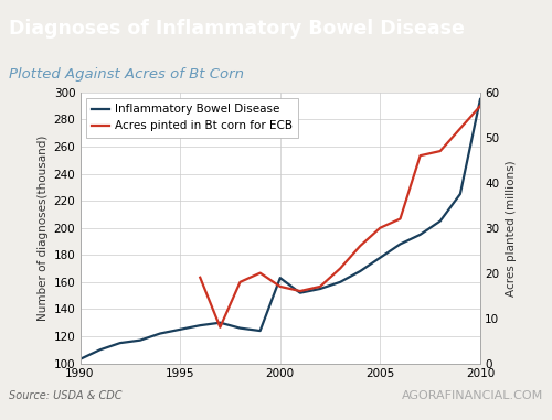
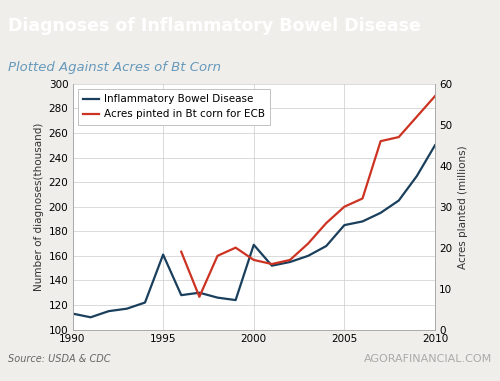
Inflammatory Bowel Disease/1990: 103 -> 113
Inflammatory Bowel Disease/1995: 125 -> 161
Inflammatory Bowel Disease/2000: 163 -> 169
Inflammatory Bowel Disease/2005: 178 -> 185
Inflammatory Bowel Disease/2010: 295 -> 250
